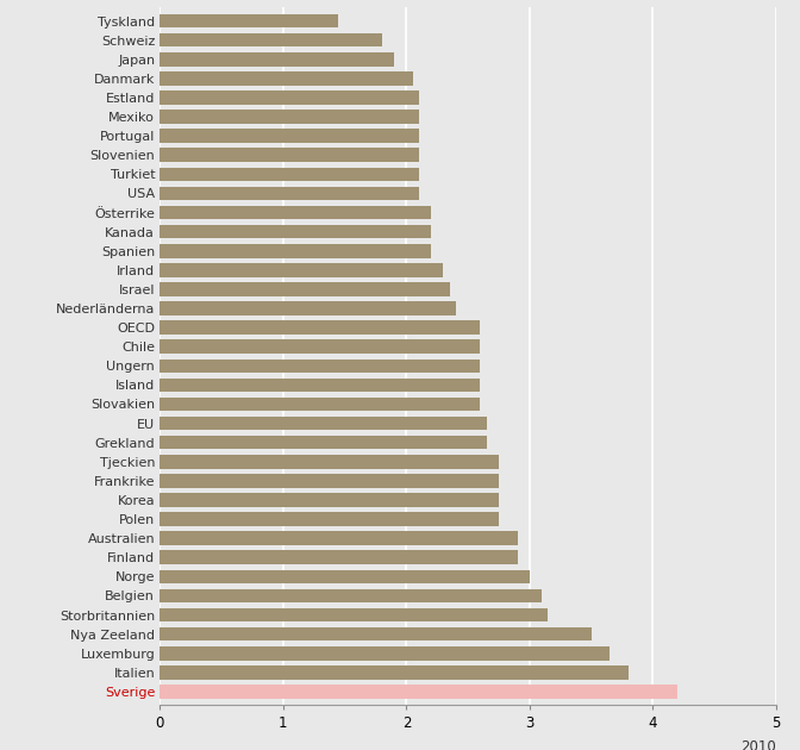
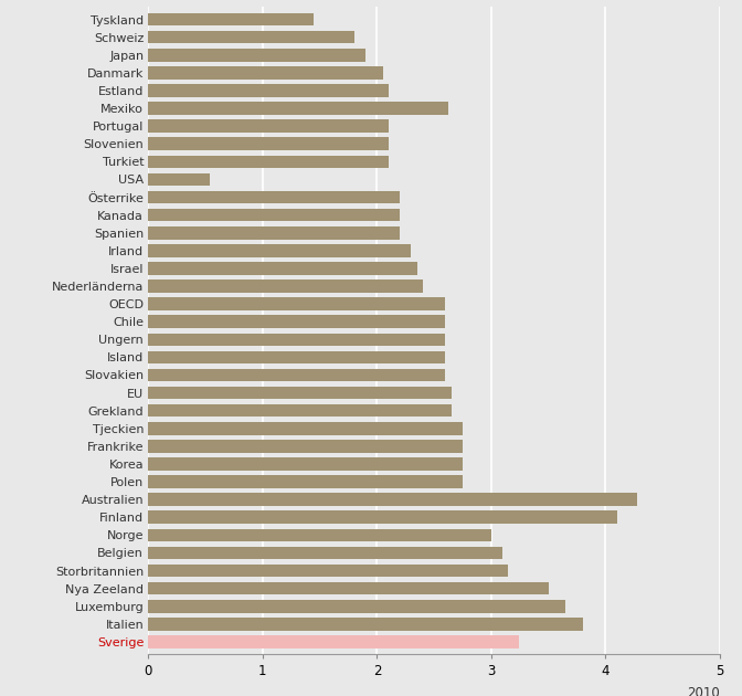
Mexiko: 2.10 -> 2.62
USA: 2.10 -> 0.54
Australien: 2.90 -> 4.28
Finland: 2.90 -> 4.10
Sverige: 4.20 -> 3.24
